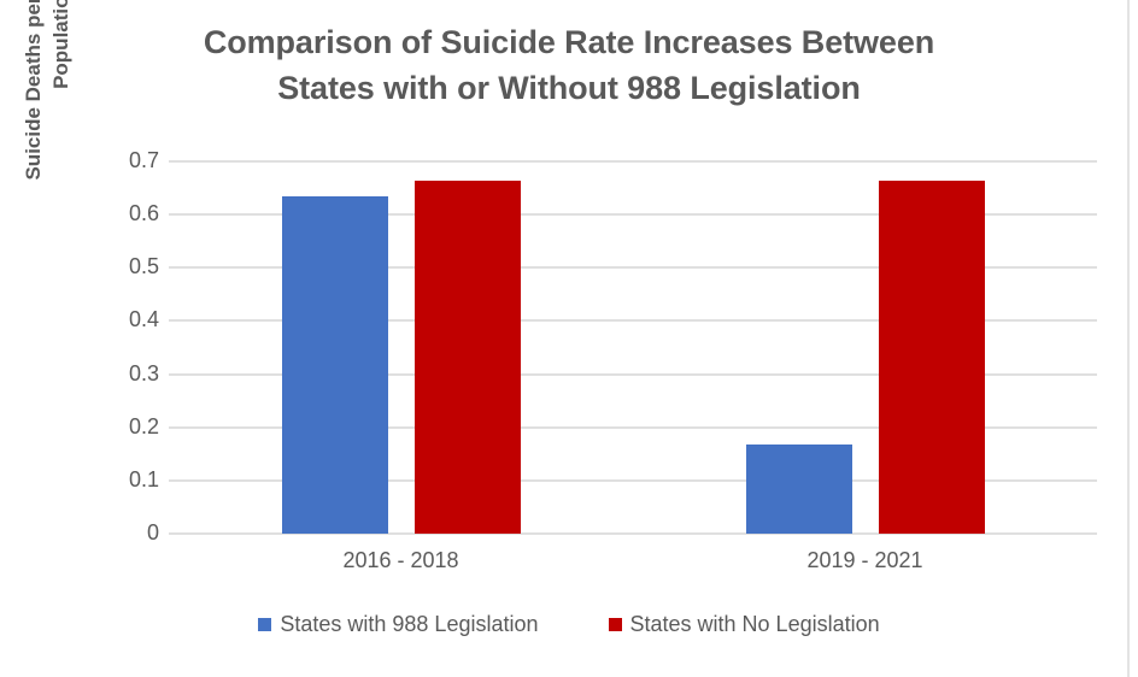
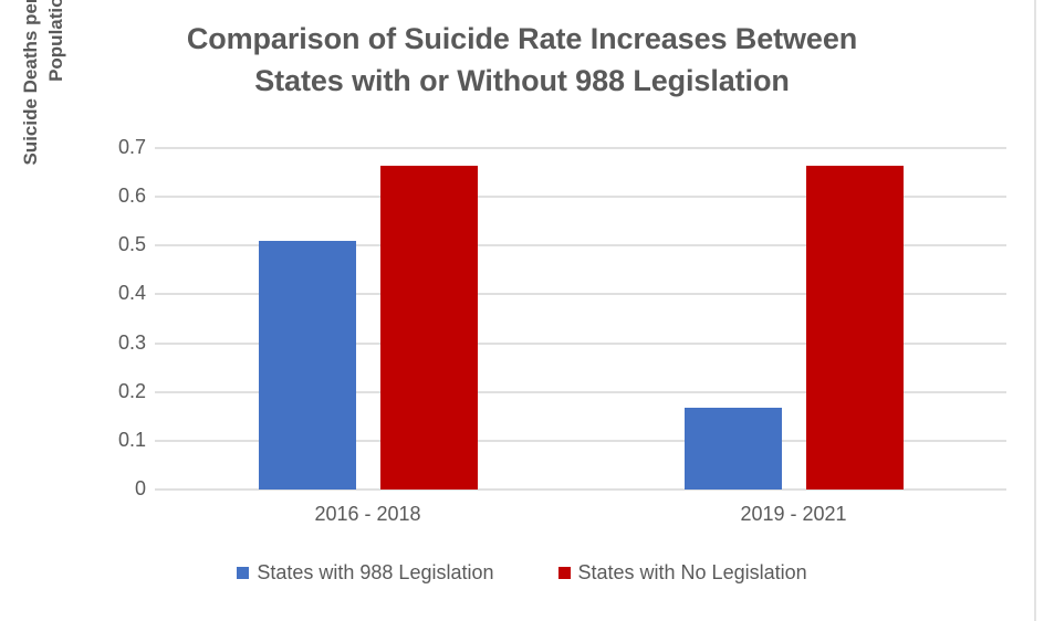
States with 988 Legislation/2016 - 2018: 0.64 -> 0.51
